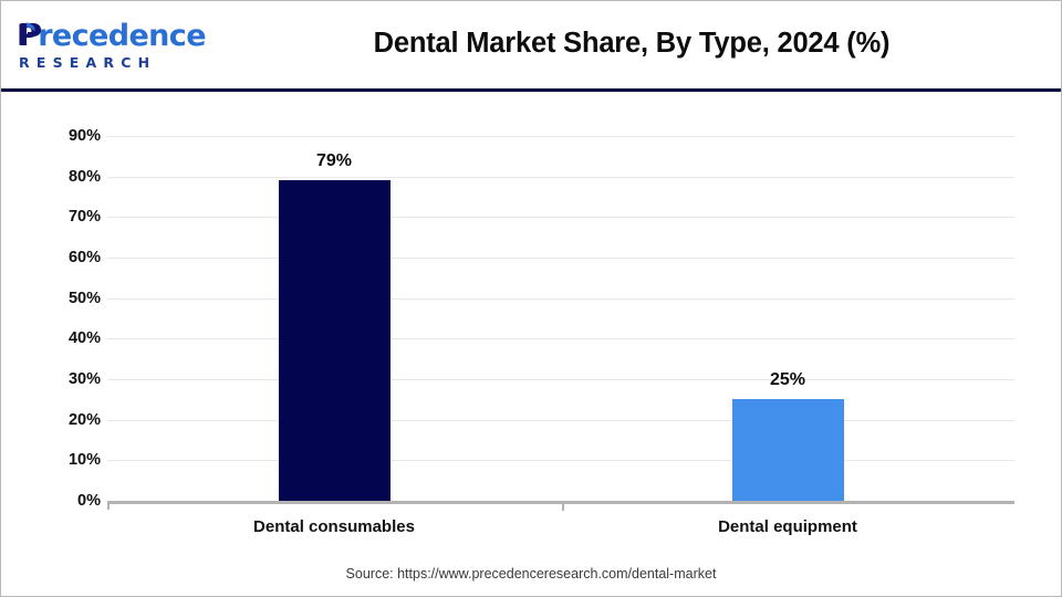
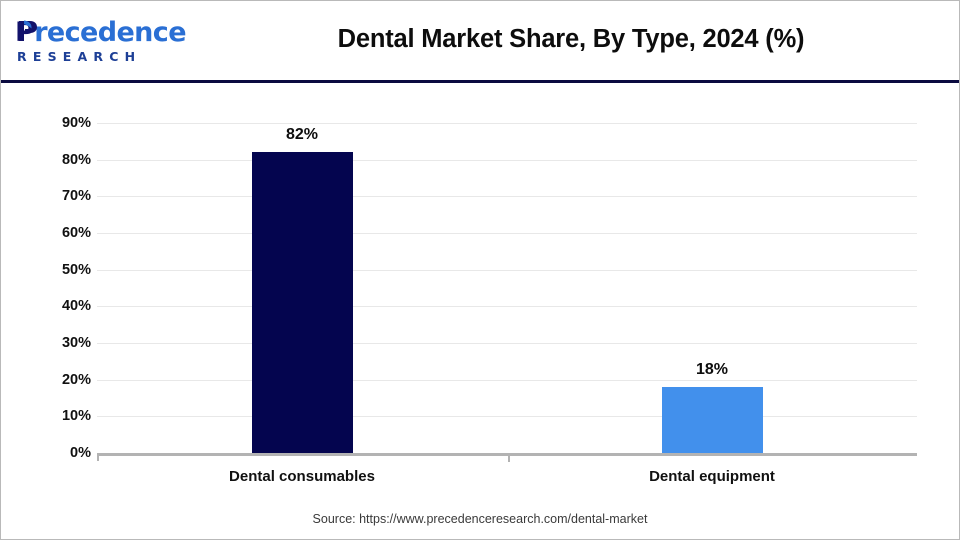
Dental consumables: 79% -> 82%
Dental equipment: 25% -> 18%
